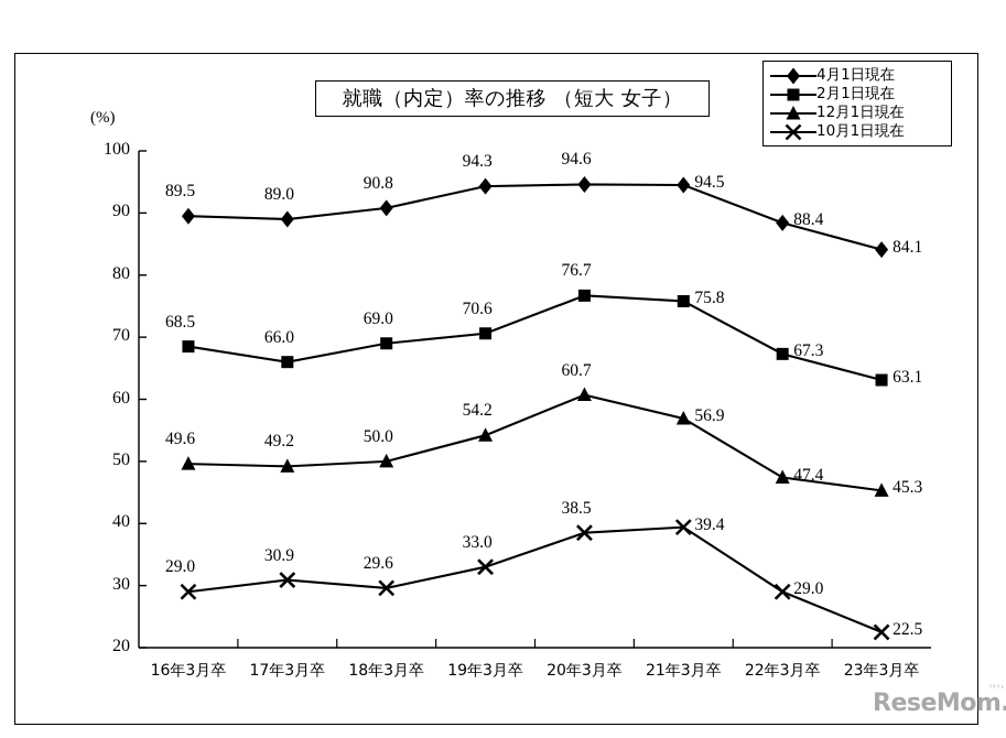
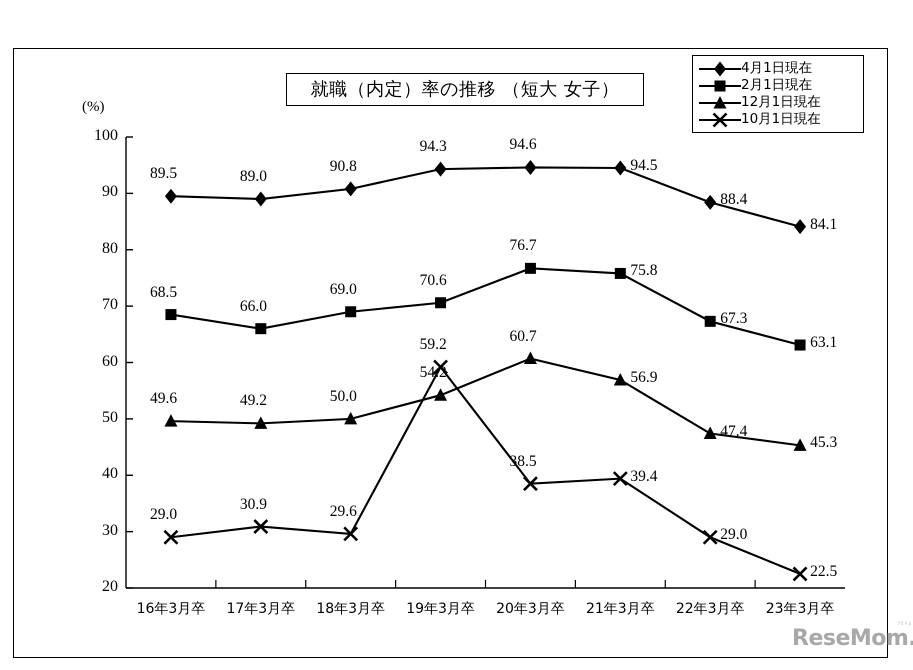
10月1日現在/19年3月卒: 33.0 -> 59.2
